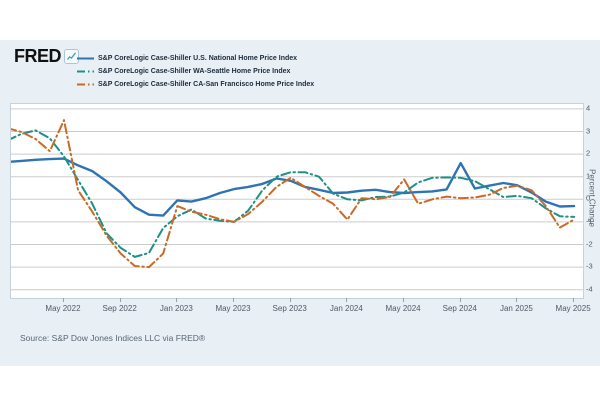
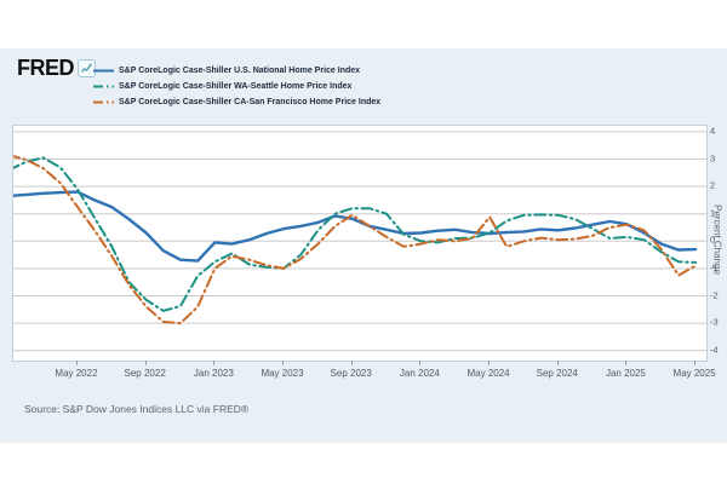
S&P CoreLogic Case-Shiller CA-San Francisco Home Price Index/May 2022: 3.5 -> 1.2
S&P CoreLogic Case-Shiller CA-San Francisco Home Price Index/Jan 2023: -0.3 -> -1.0
S&P CoreLogic Case-Shiller CA-San Francisco Home Price Index/Jan 2024: -0.9 -> -0.1
S&P CoreLogic Case-Shiller U.S. National Home Price Index/Sep 2024: 1.6 -> 0.4
